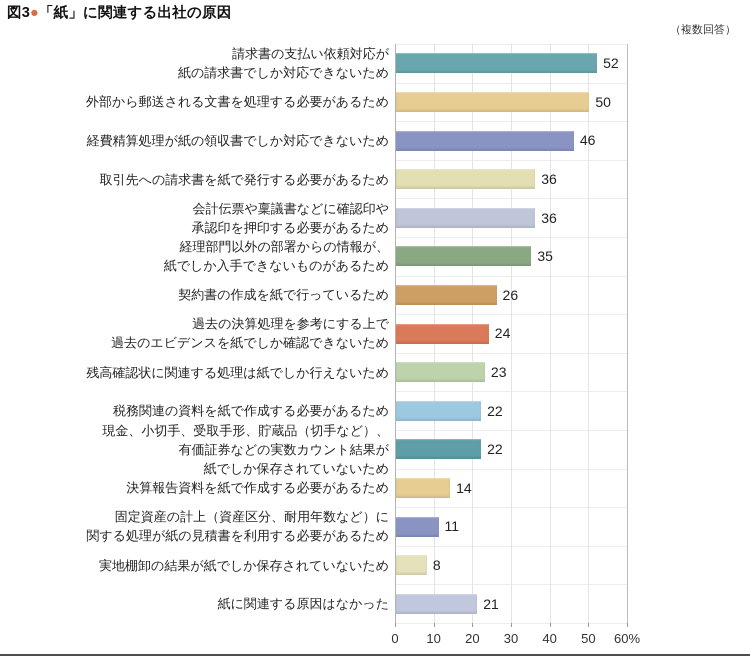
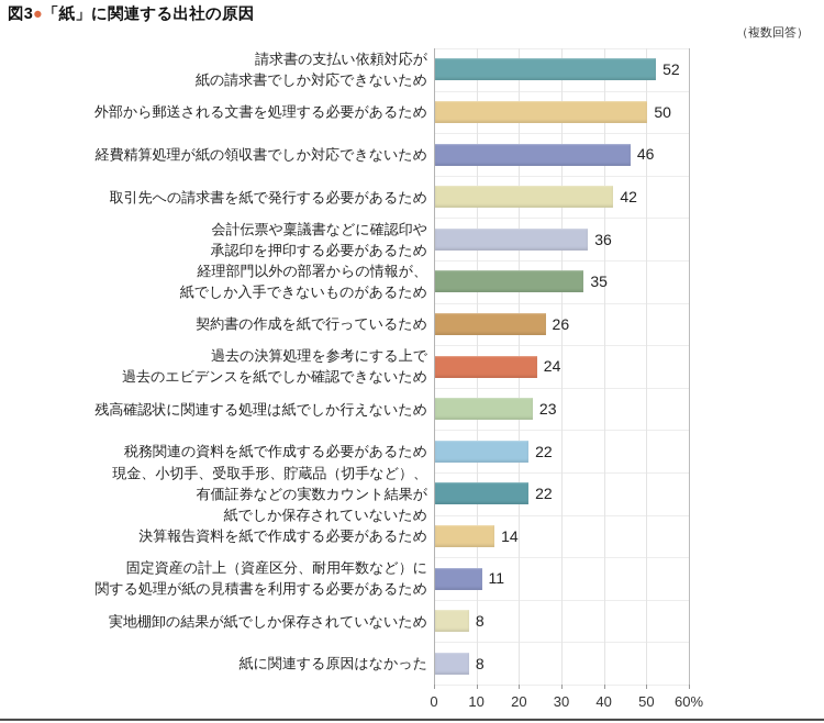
取引先への請求書を紙で発行する必要があるため: 36 -> 42
紙に関連する原因はなかった: 21 -> 8
